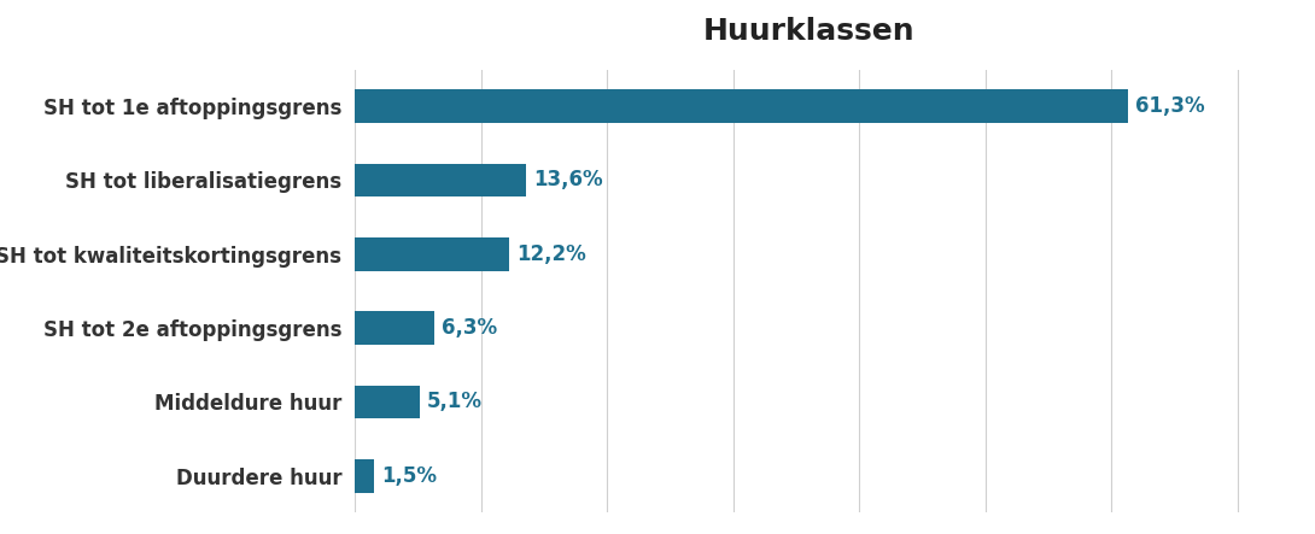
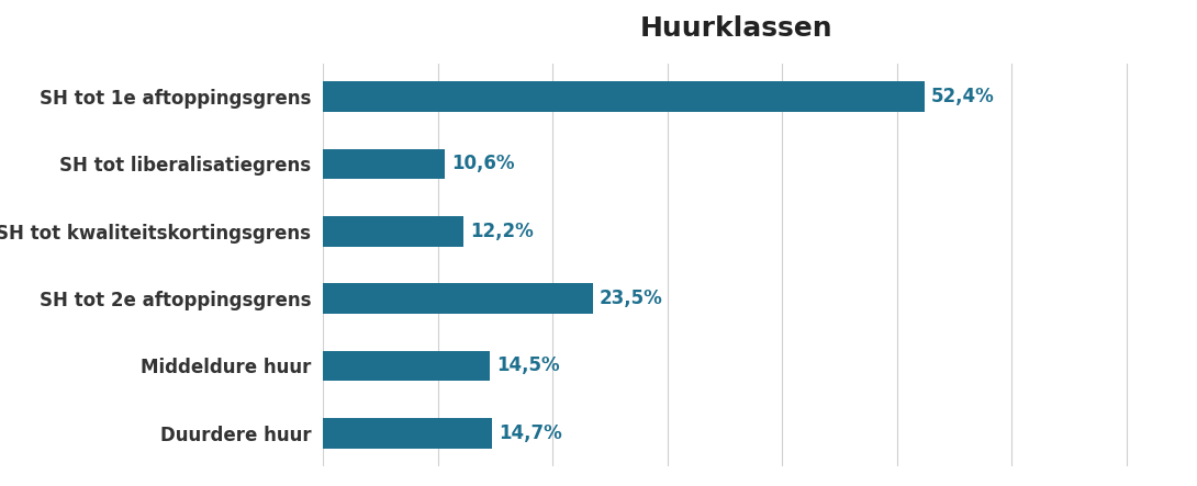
SH tot 1e aftoppingsgrens: 61,3% -> 52,4%
SH tot liberalisatiegrens: 13,6% -> 10,6%
SH tot 2e aftoppingsgrens: 6,3% -> 23,5%
Middeldure huur: 5,1% -> 14,5%
Duurdere huur: 1,5% -> 14,7%
